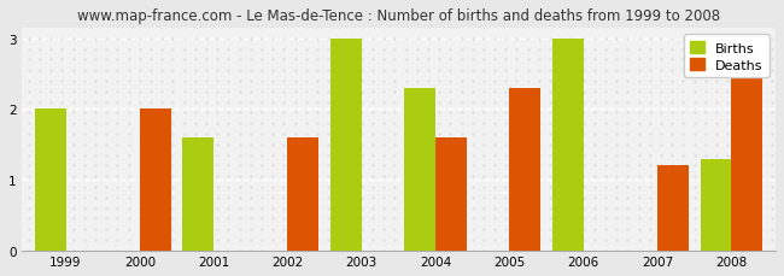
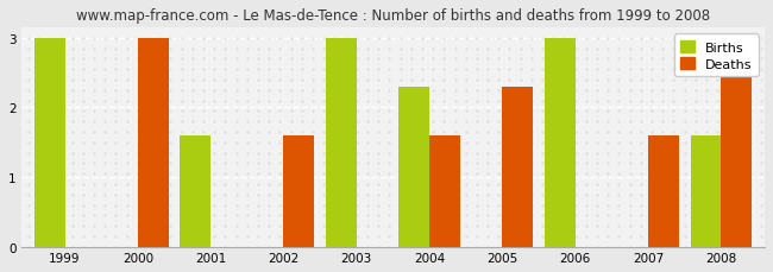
Births/1999: 2.0 -> 3.0
Deaths/2000: 2.0 -> 3.0
Deaths/2007: 1.2 -> 1.6
Births/2008: 1.3 -> 1.6
